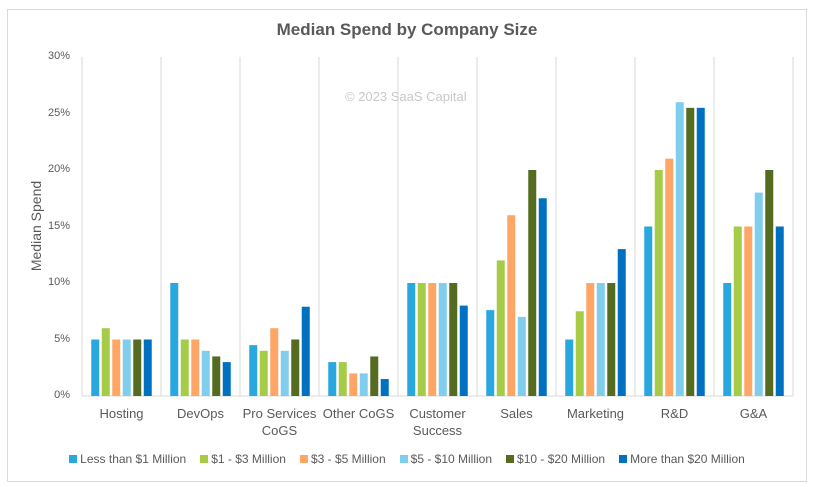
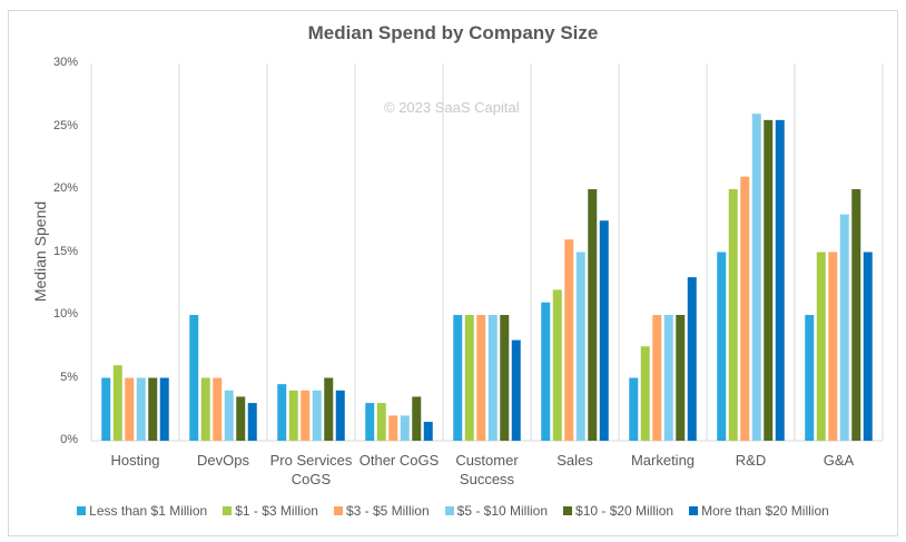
$3 - $5 Million/Pro Services CoGS: 6% -> 4%
More than $20 Million/Pro Services CoGS: 7.9% -> 4.0%
Less than $1 Million/Sales: 7.6% -> 11.0%
$5 - $10 Million/Sales: 7% -> 15%
